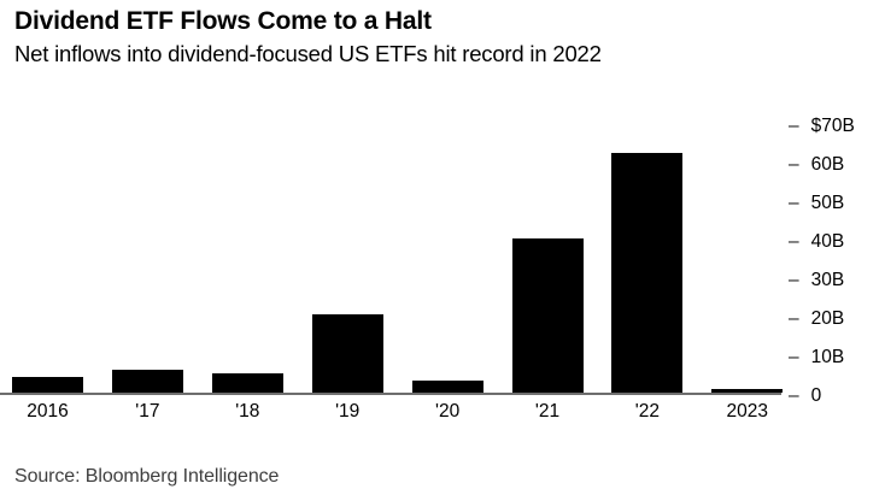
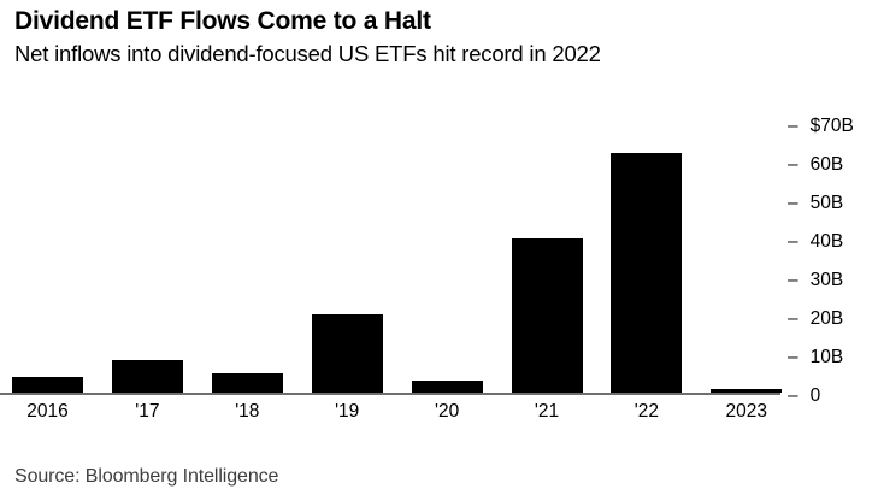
'17: $6B -> $8B
